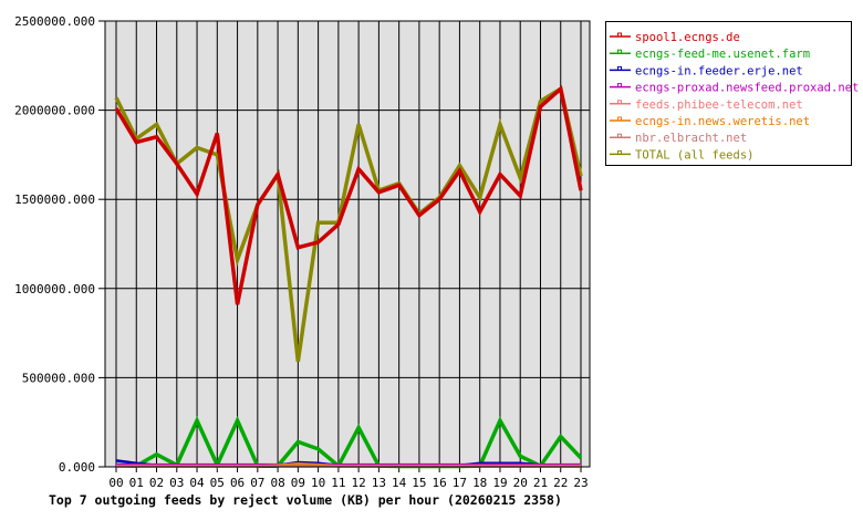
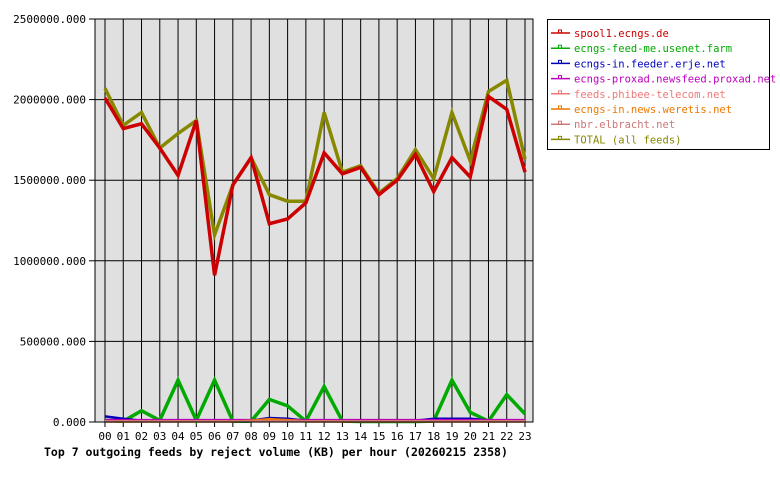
TOTAL (all feeds)/05: 1750000 -> 1870000
TOTAL (all feeds)/09: 590000 -> 1410000
spool1.ecngs.de/22: 2120000 -> 1940000
